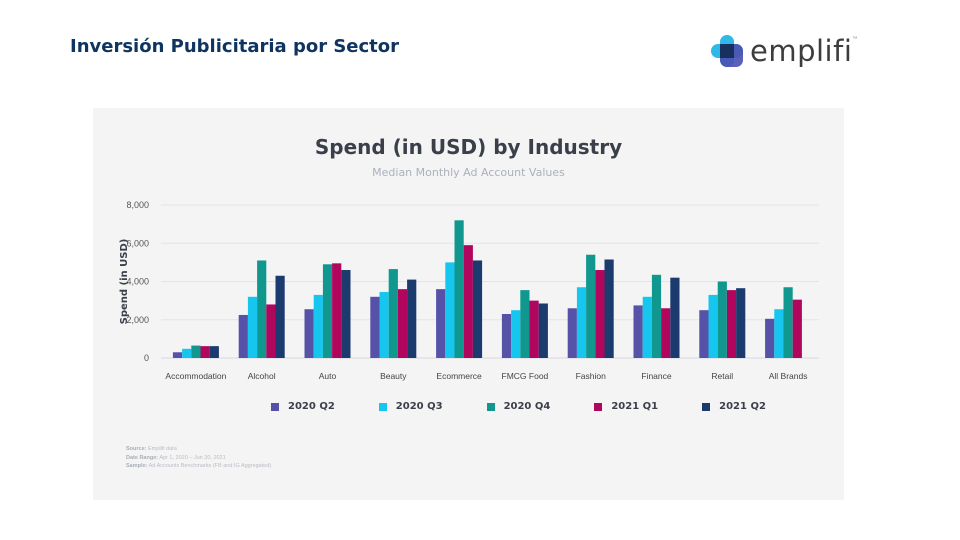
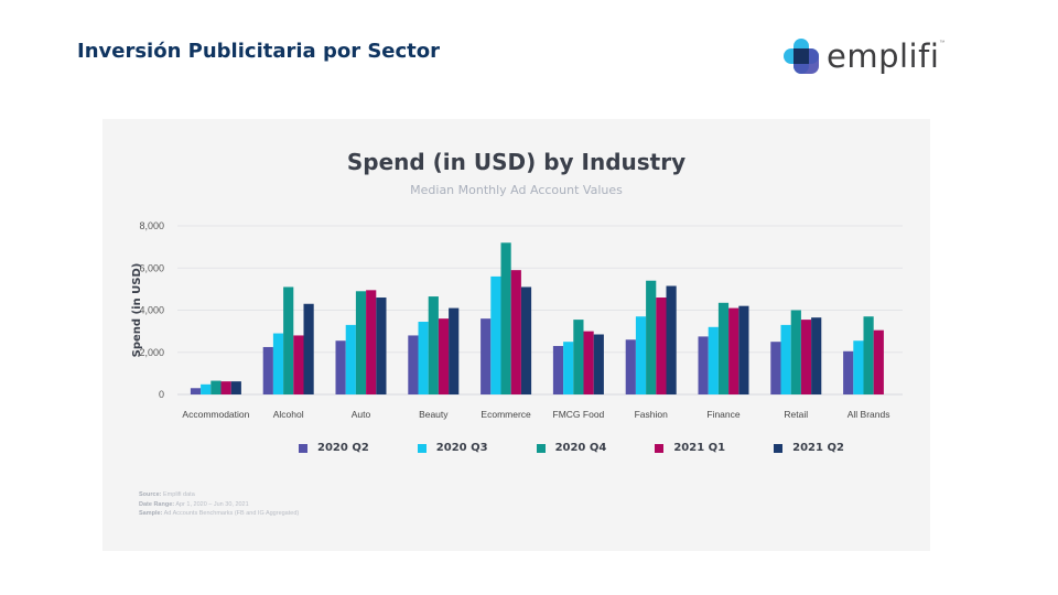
2020 Q3/Alcohol: 3200 -> 2900
2020 Q2/Beauty: 3200 -> 2800
2020 Q3/Ecommerce: 5000 -> 5600
2021 Q1/Finance: 2600 -> 4100
